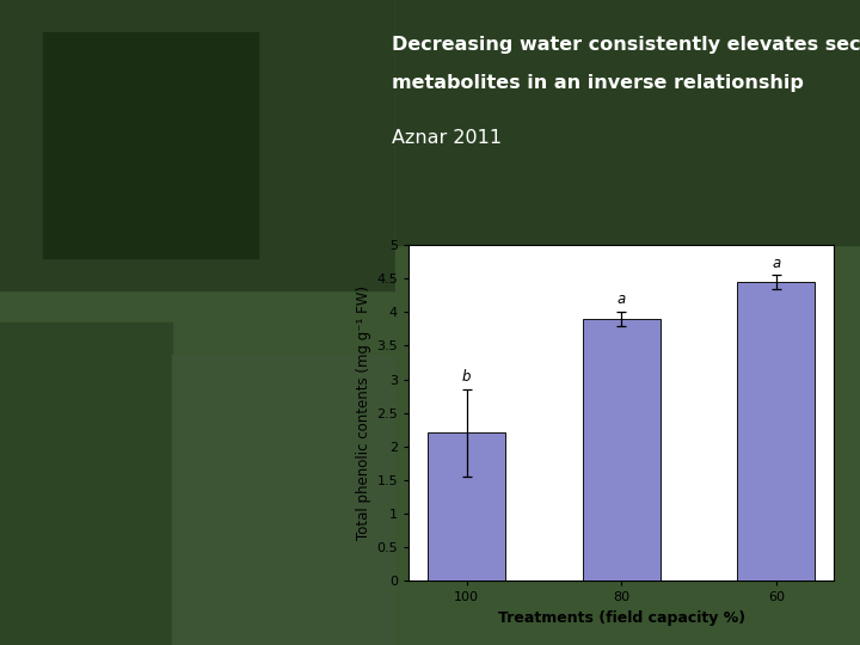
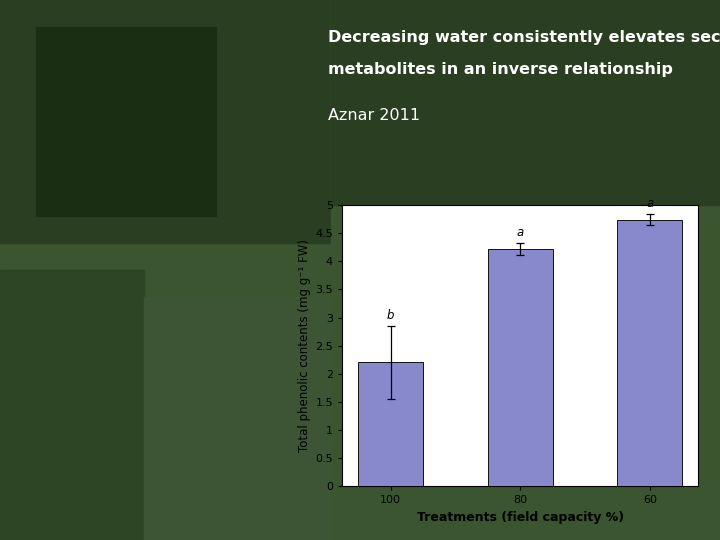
80: 3.90 -> 4.22
60: 4.45 -> 4.74
